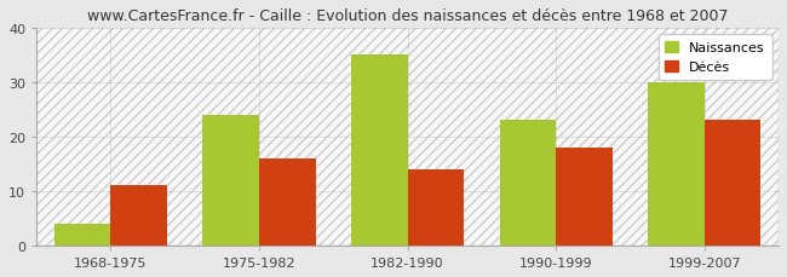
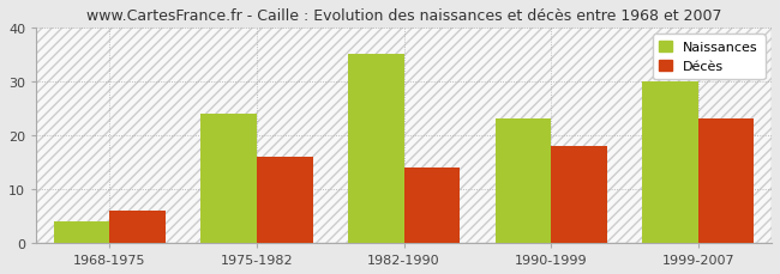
Décès/1968-1975: 11 -> 6
